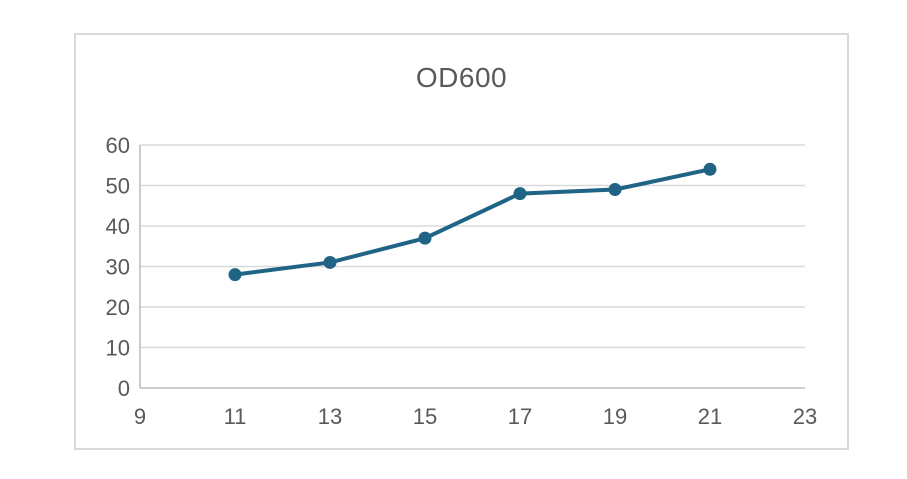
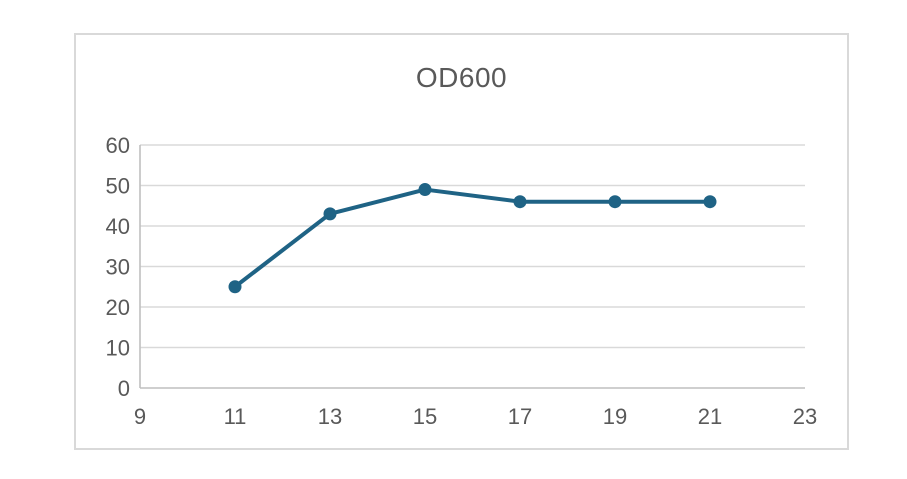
11: 28 -> 25
13: 31 -> 43
15: 37 -> 49
17: 48 -> 46
19: 49 -> 46
21: 54 -> 46
